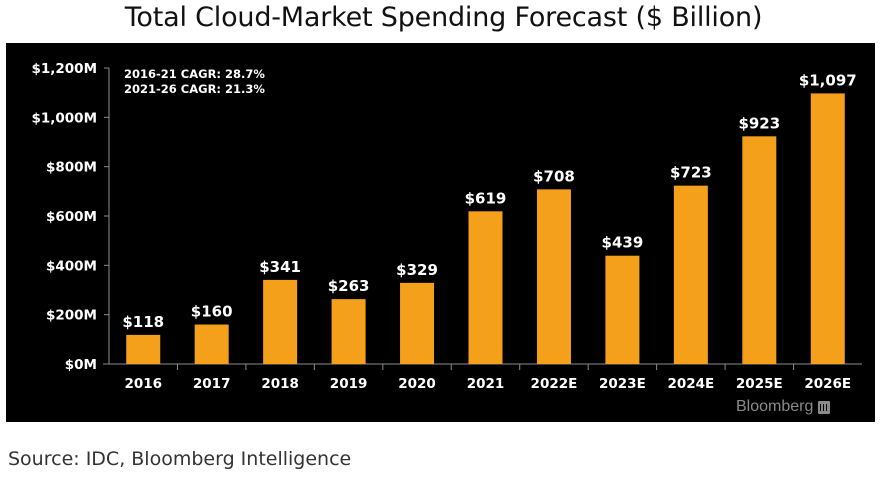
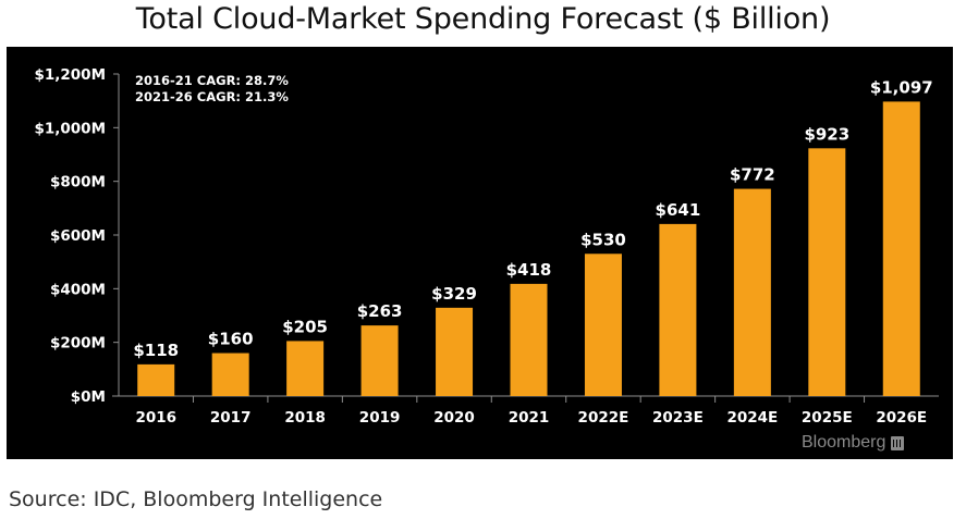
2018: $341 -> $205
2021: $619 -> $418
2022E: $708 -> $530
2023E: $439 -> $641
2024E: $723 -> $772
